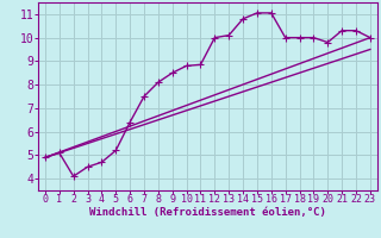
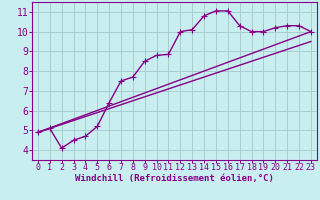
8: 8.1 -> 7.7
17: 10.0 -> 10.3
20: 9.8 -> 10.2
